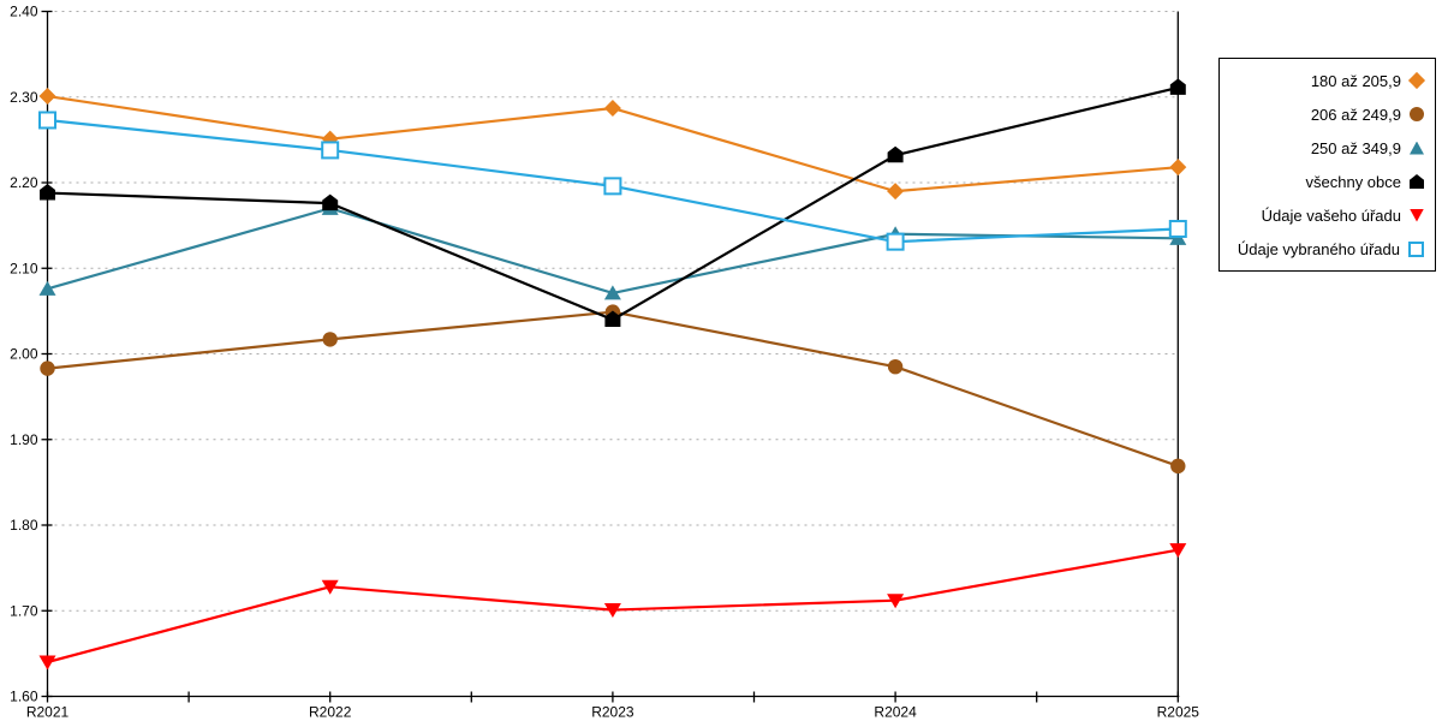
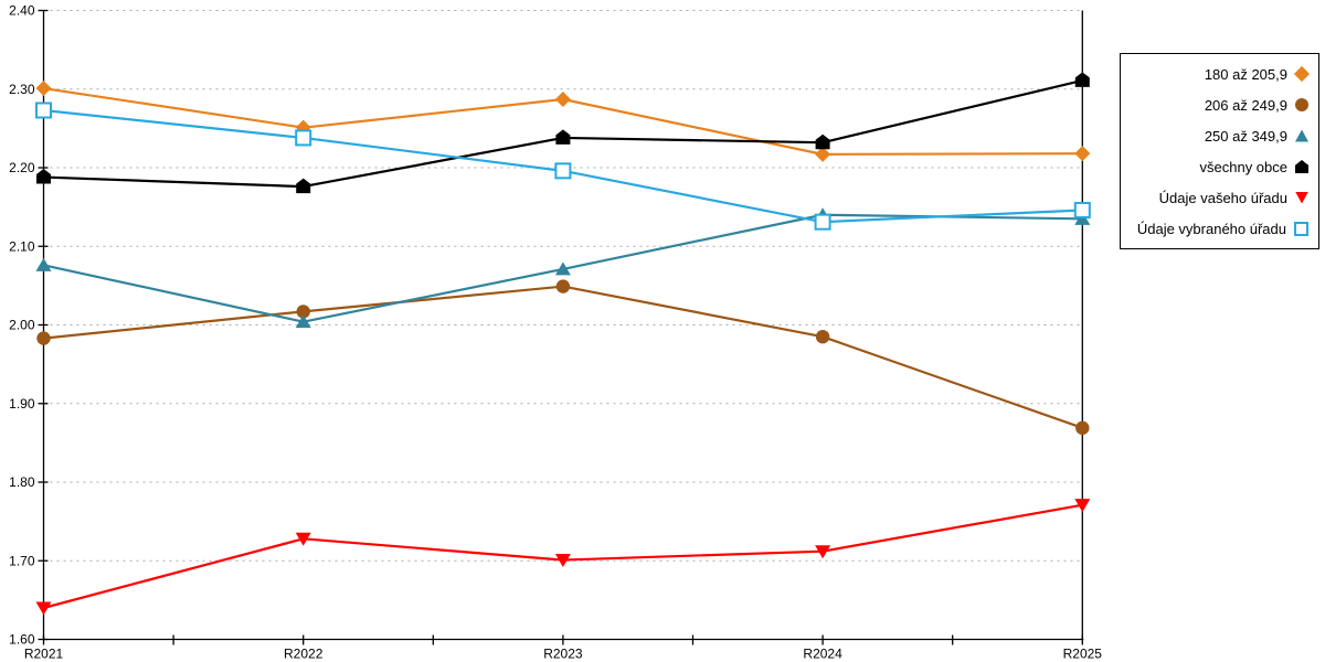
250 až 349,9/R2022: 2.17 -> 2.00
všechny obce/R2023: 2.04 -> 2.24
180 až 205,9/R2024: 2.19 -> 2.22
